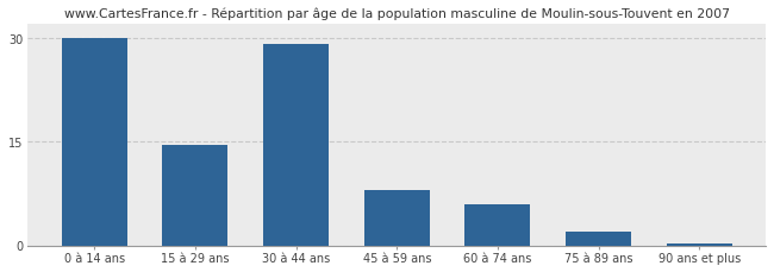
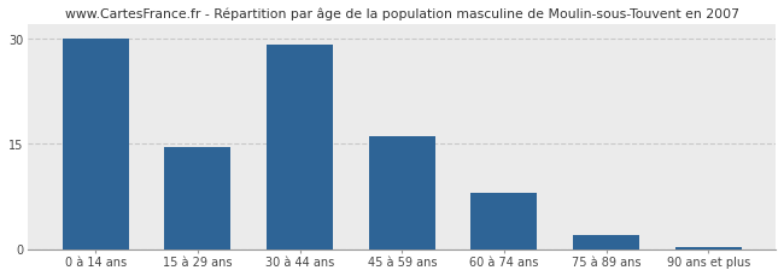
45 à 59 ans: 8.0 -> 16.0
60 à 74 ans: 6.0 -> 8.0
